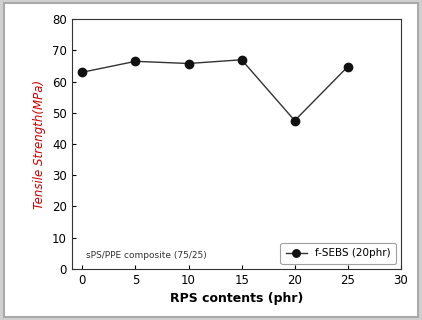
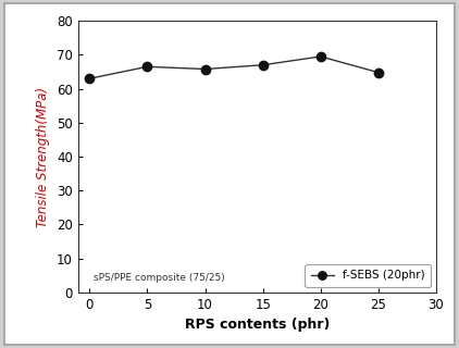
20: 47.5 -> 69.5
